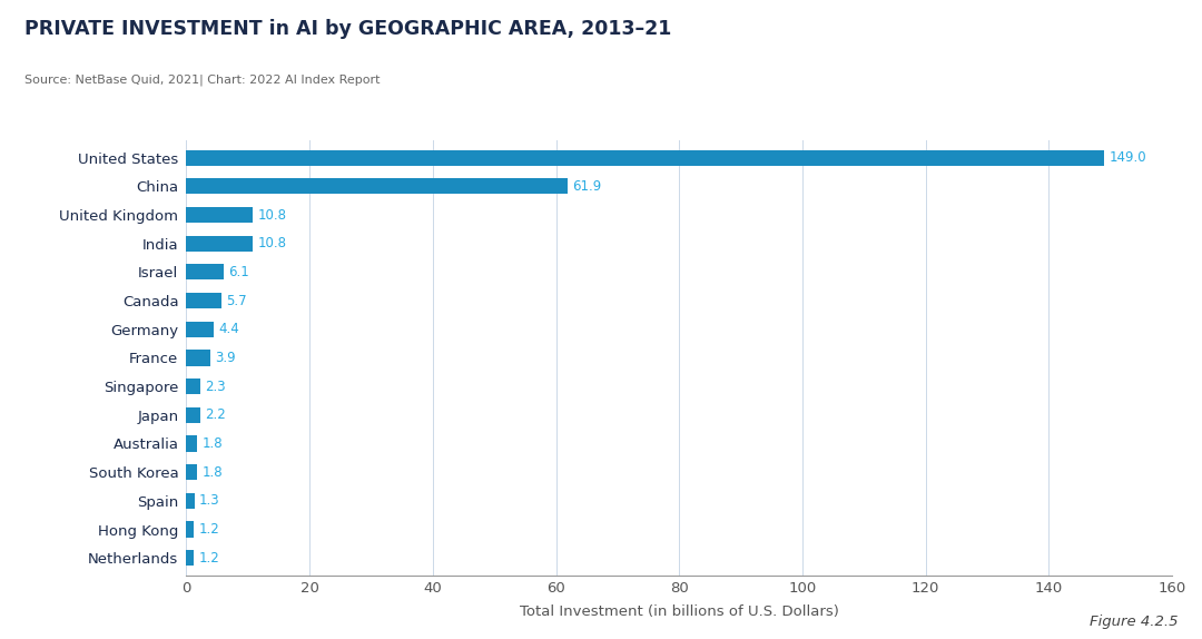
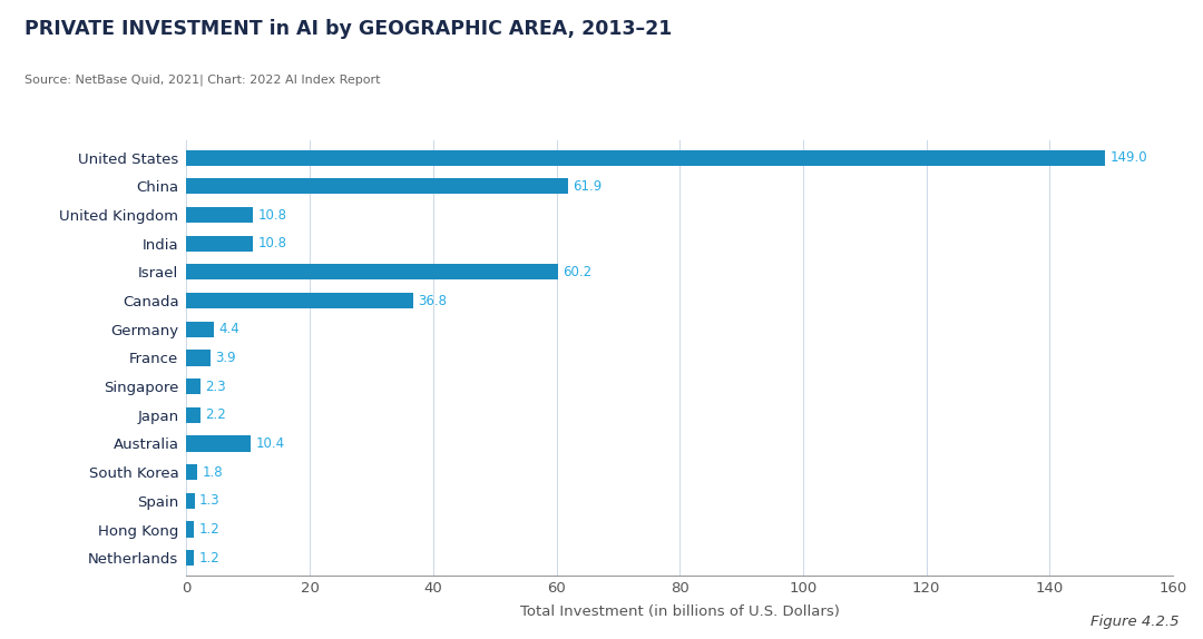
Israel: 6.1 -> 60.2
Canada: 5.7 -> 36.8
Australia: 1.8 -> 10.4
